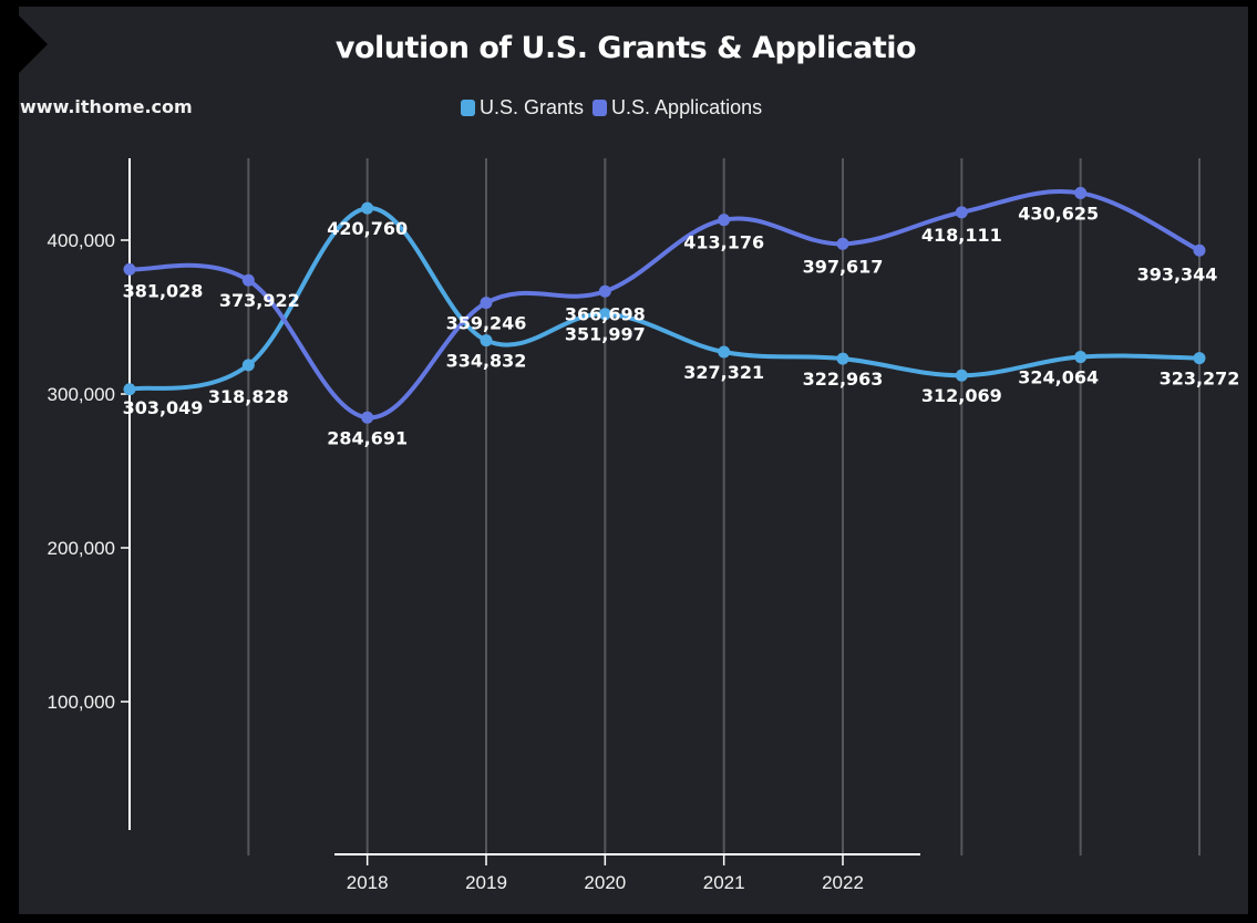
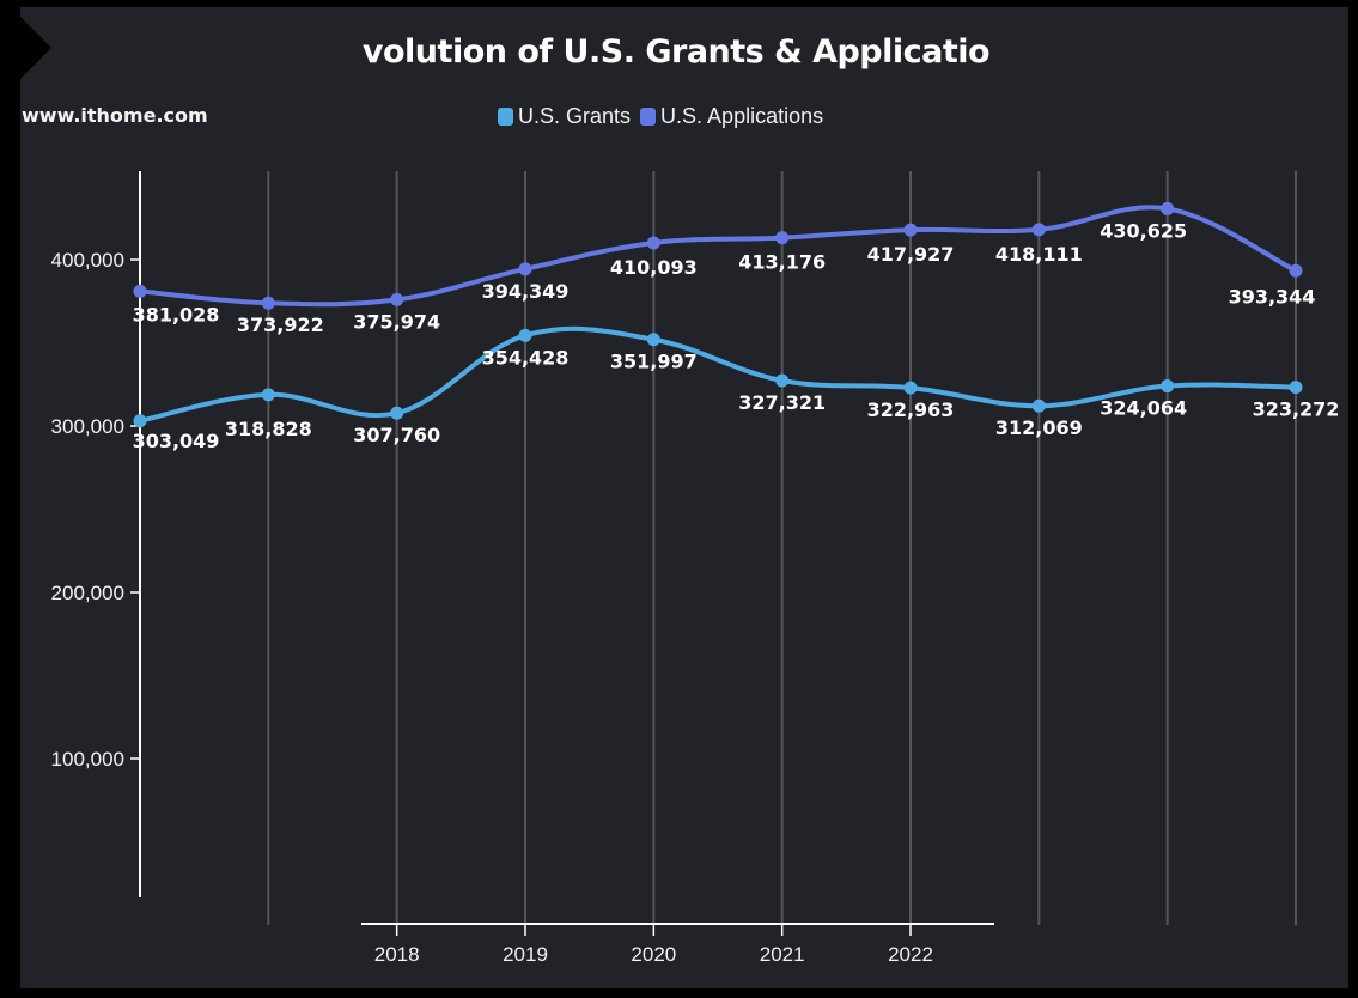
U.S. Grants/2018: 420,760 -> 307,760
U.S. Applications/2018: 284,691 -> 375,974
U.S. Grants/2019: 334,832 -> 354,428
U.S. Applications/2019: 359,246 -> 394,349
U.S. Applications/2020: 366,698 -> 410,093
U.S. Applications/2022: 397,617 -> 417,927
